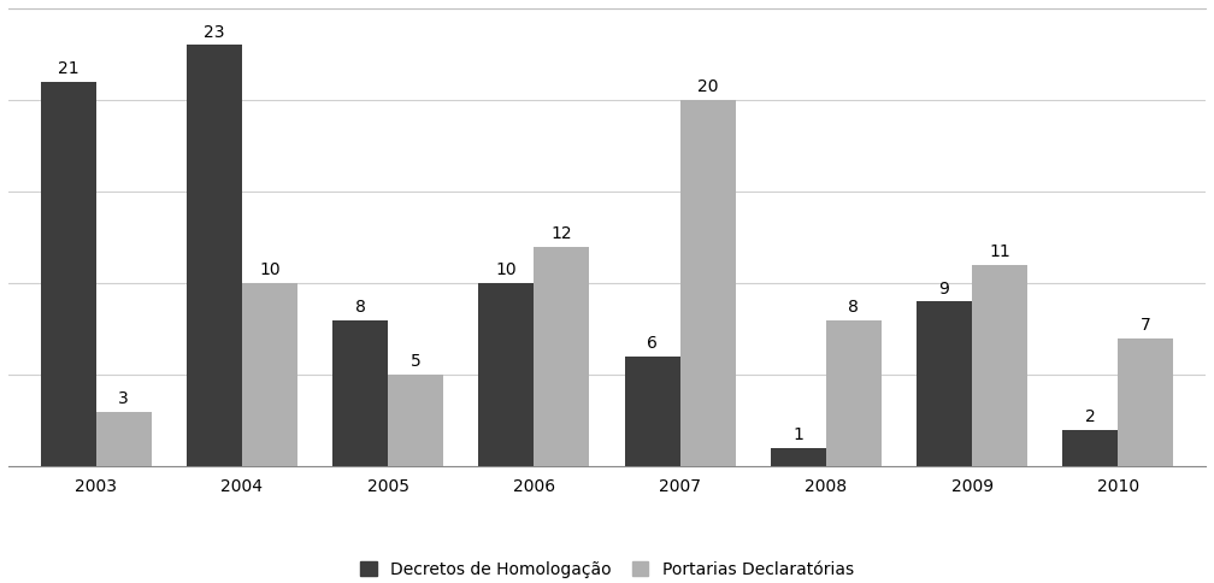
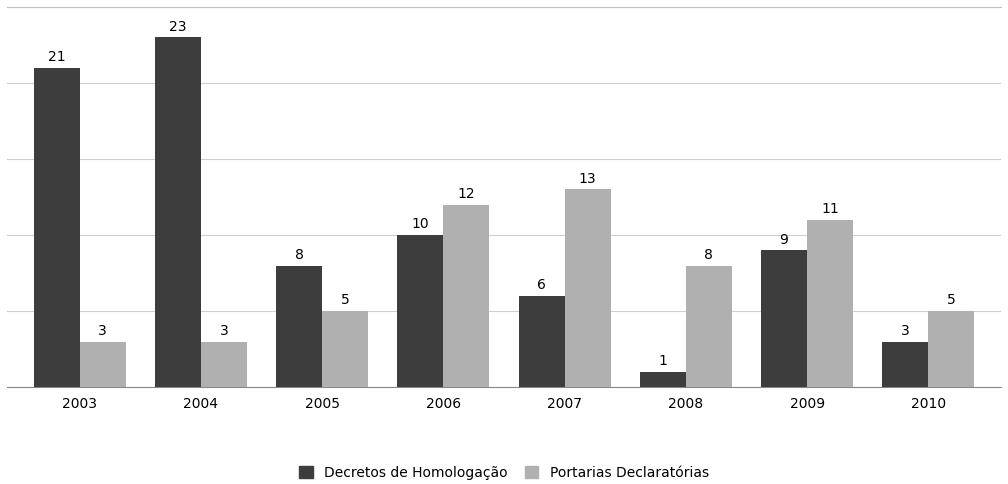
Portarias Declaratórias/2004: 10 -> 3
Portarias Declaratórias/2007: 20 -> 13
Decretos de Homologação/2010: 2 -> 3
Portarias Declaratórias/2010: 7 -> 5
